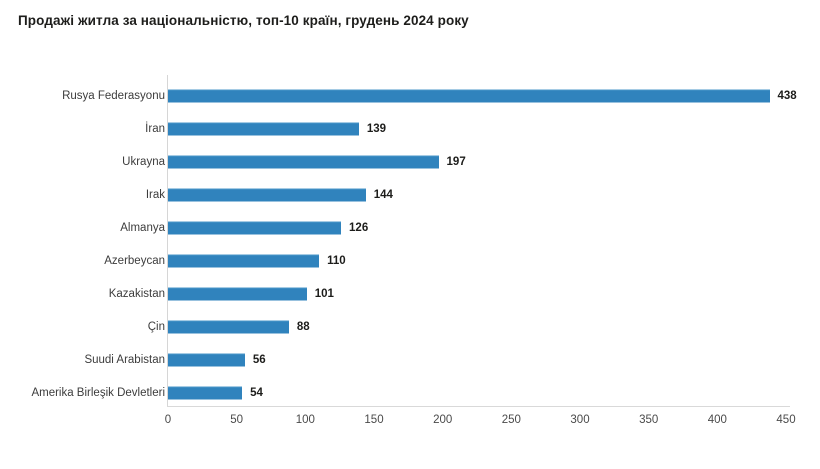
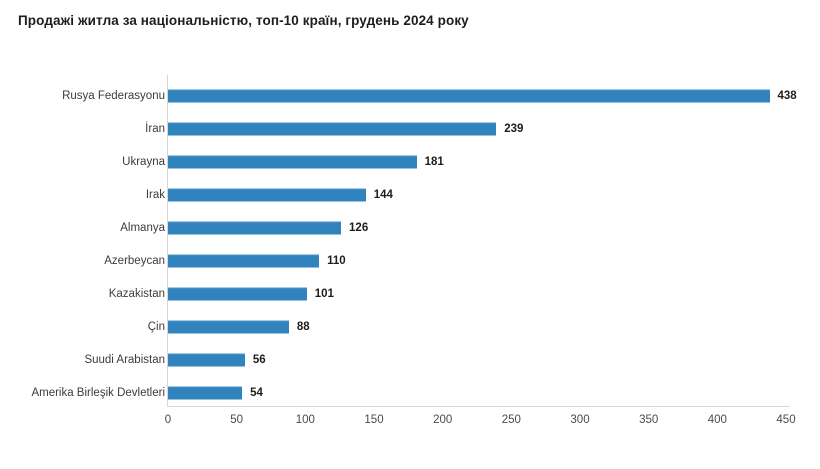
İran: 139 -> 239
Ukrayna: 197 -> 181
